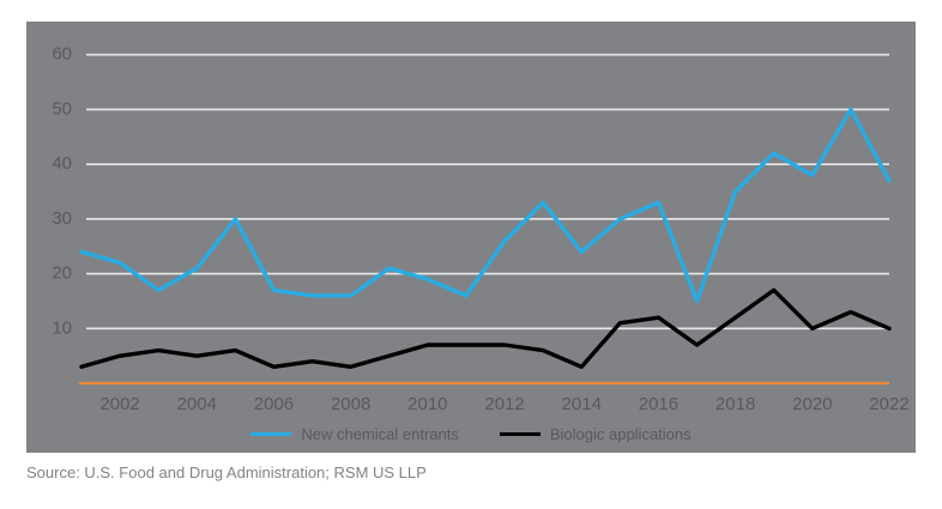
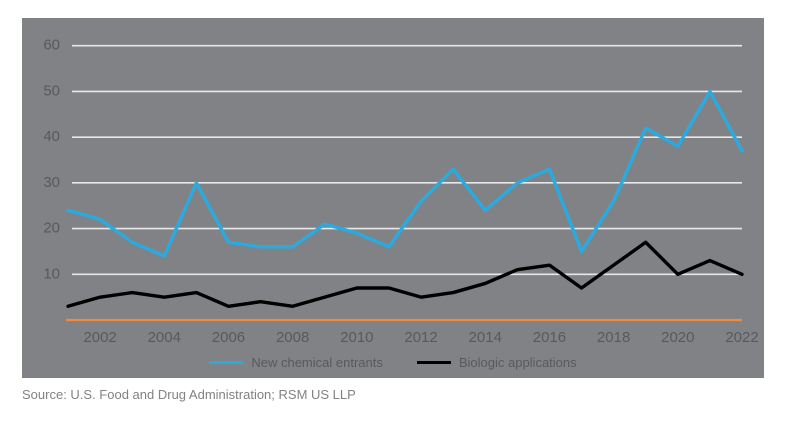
New chemical entrants/2004: 21 -> 14
Biologic applications/2012: 7 -> 5
Biologic applications/2014: 3 -> 8
New chemical entrants/2018: 35 -> 26
